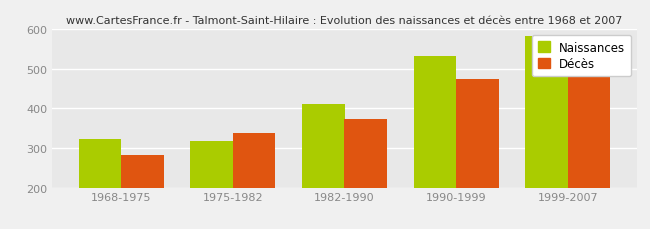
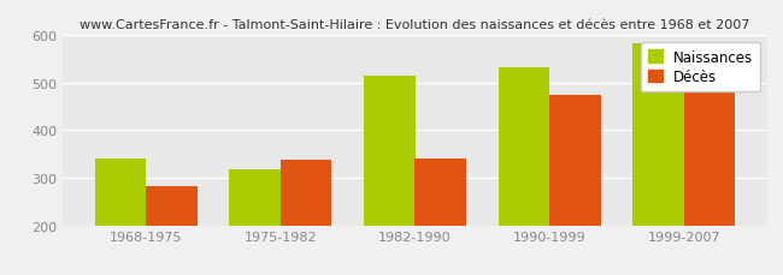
Naissances/1968-1975: 322 -> 340
Naissances/1982-1990: 410 -> 515
Décès/1982-1990: 373 -> 340
